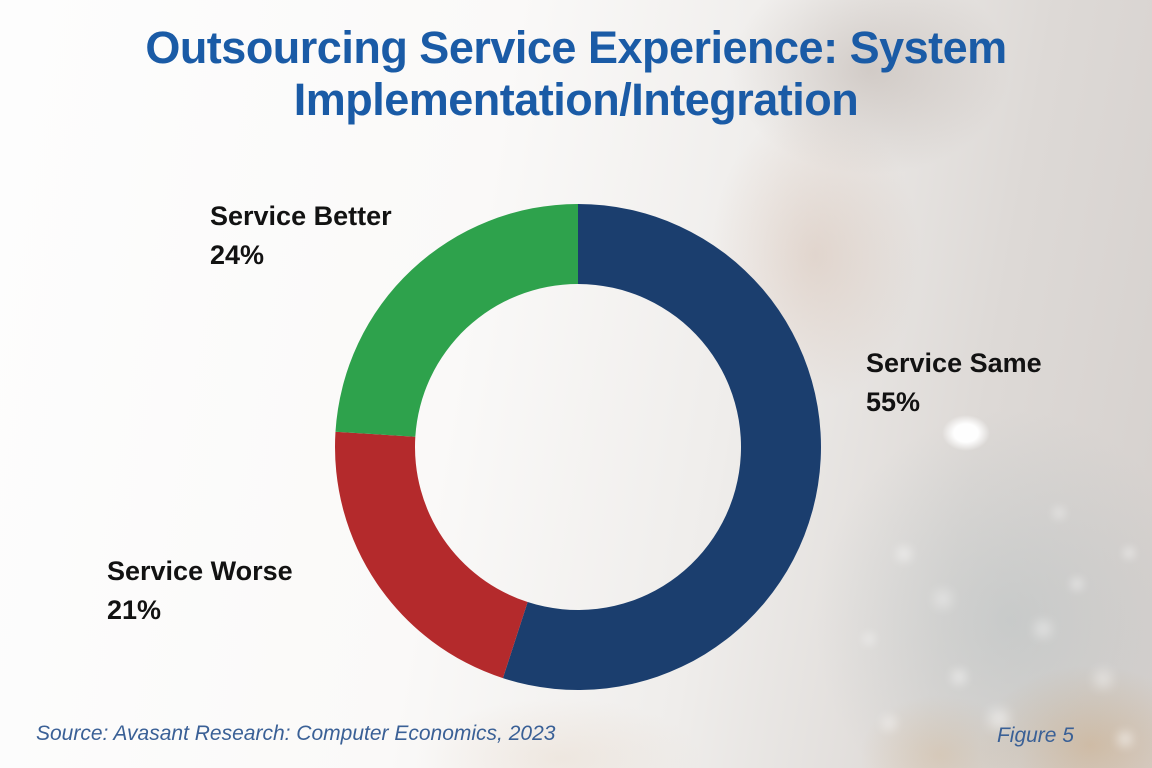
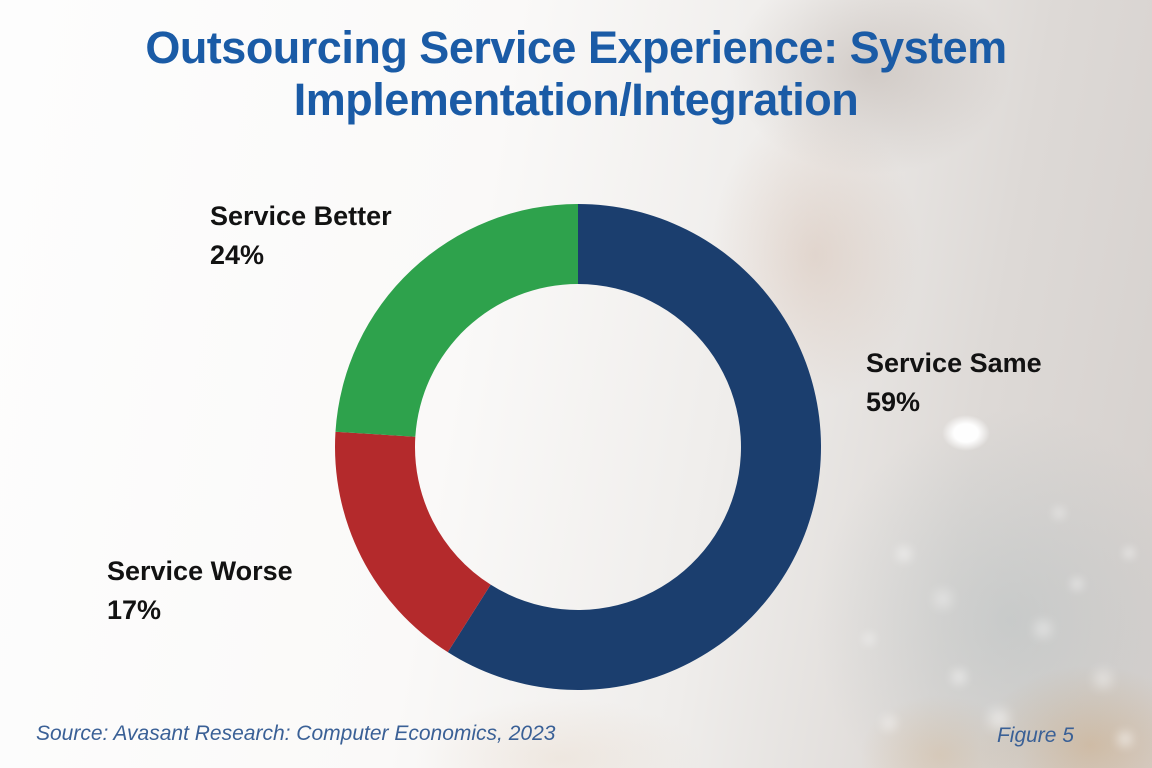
Service Same: 55% -> 59%
Service Worse: 21% -> 17%
